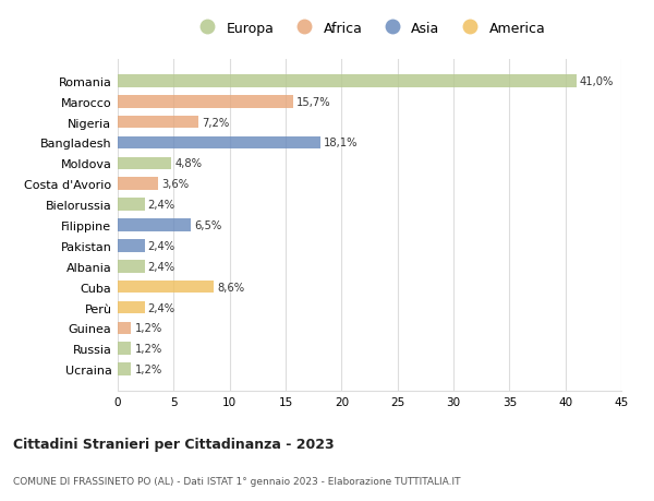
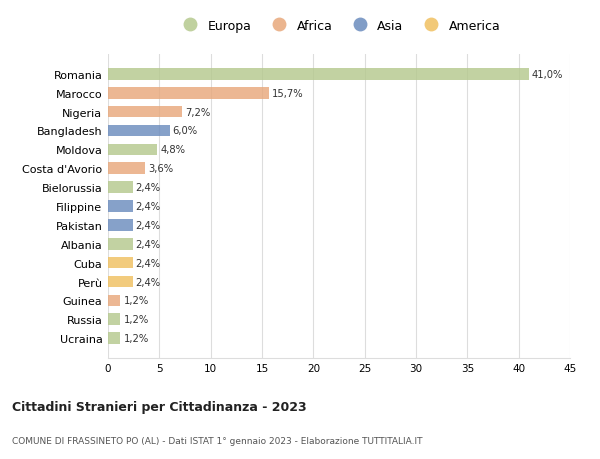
Bangladesh: 18,1% -> 6,0%
Filippine: 6,5% -> 2,4%
Cuba: 8,6% -> 2,4%
